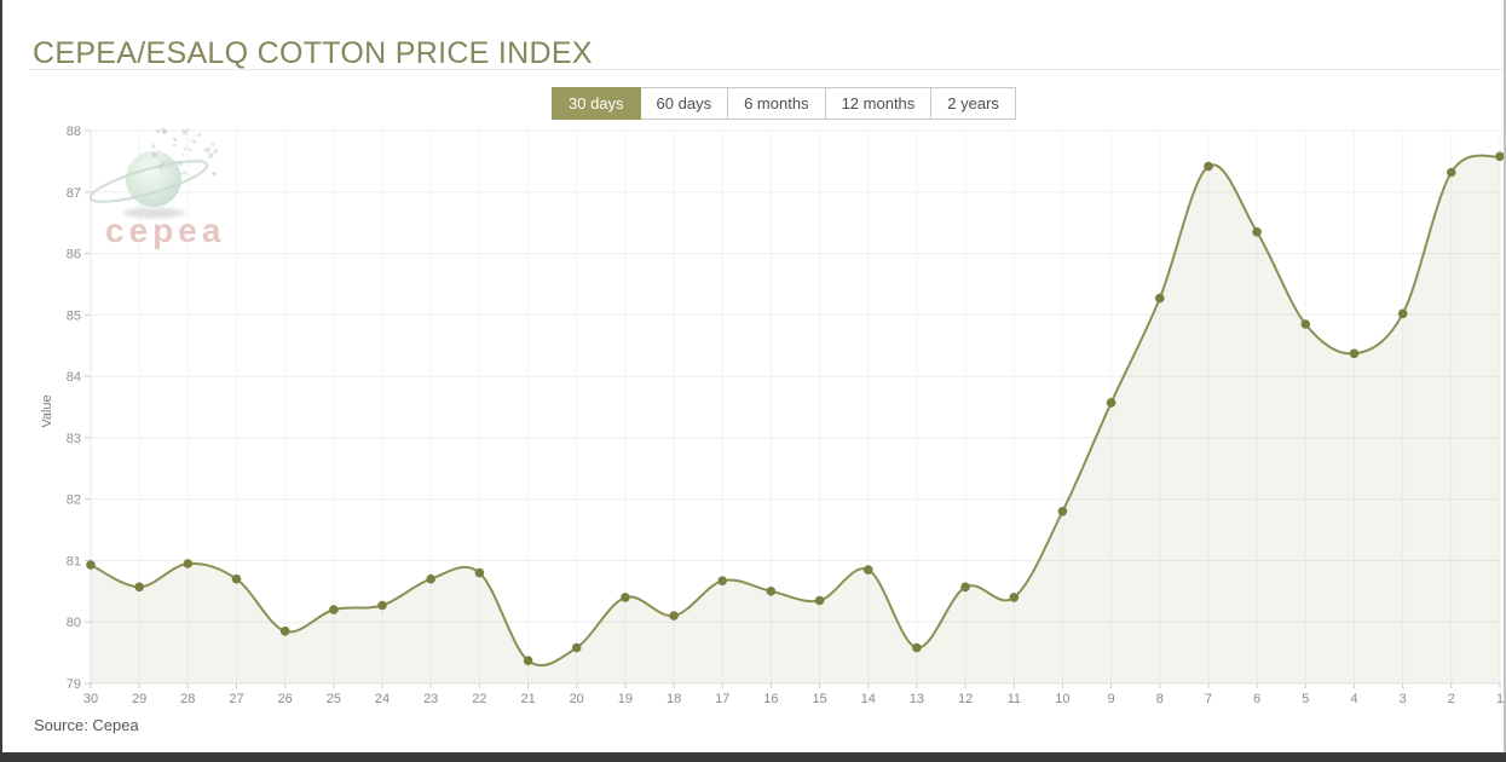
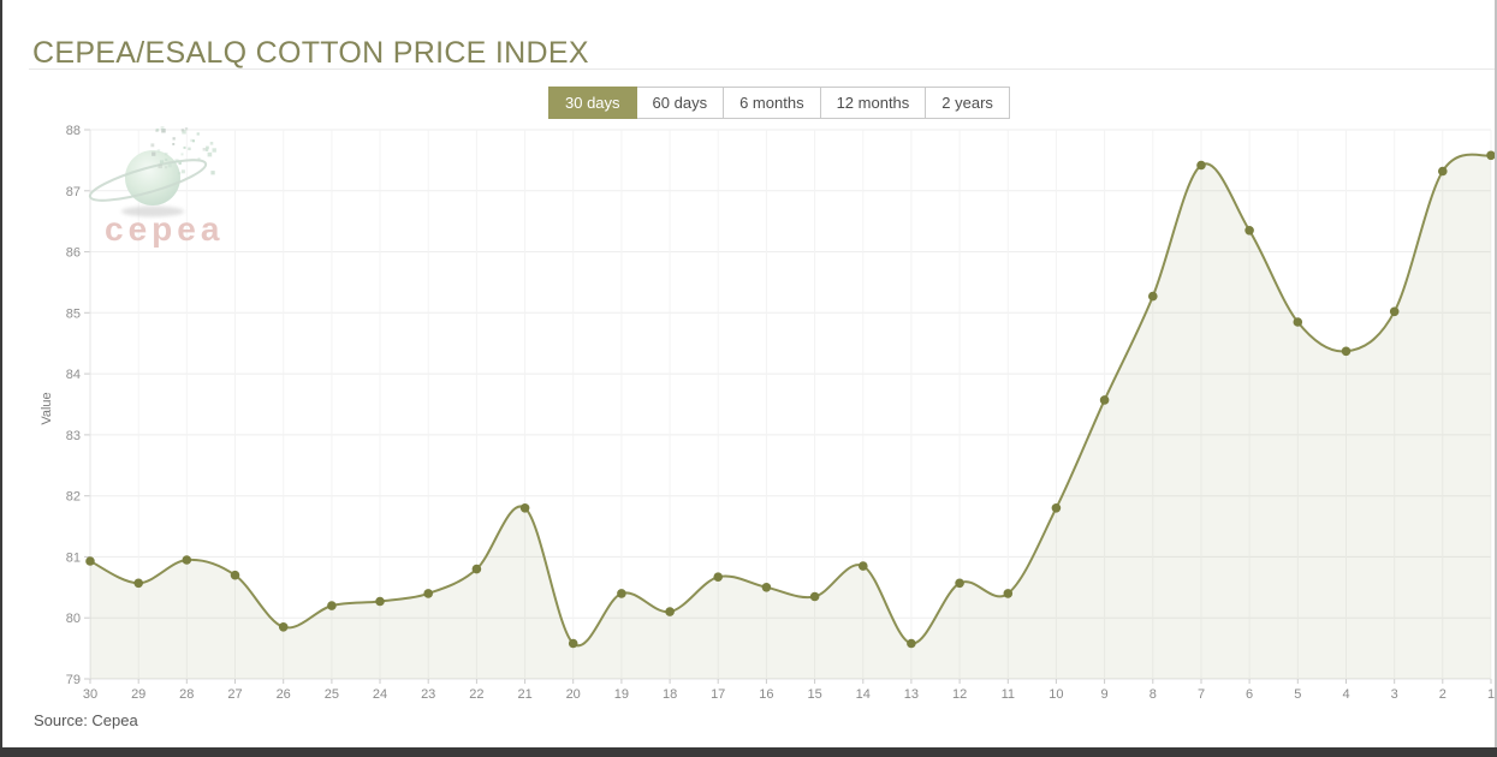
23: 80.7 -> 80.4
21: 79.4 -> 81.8
